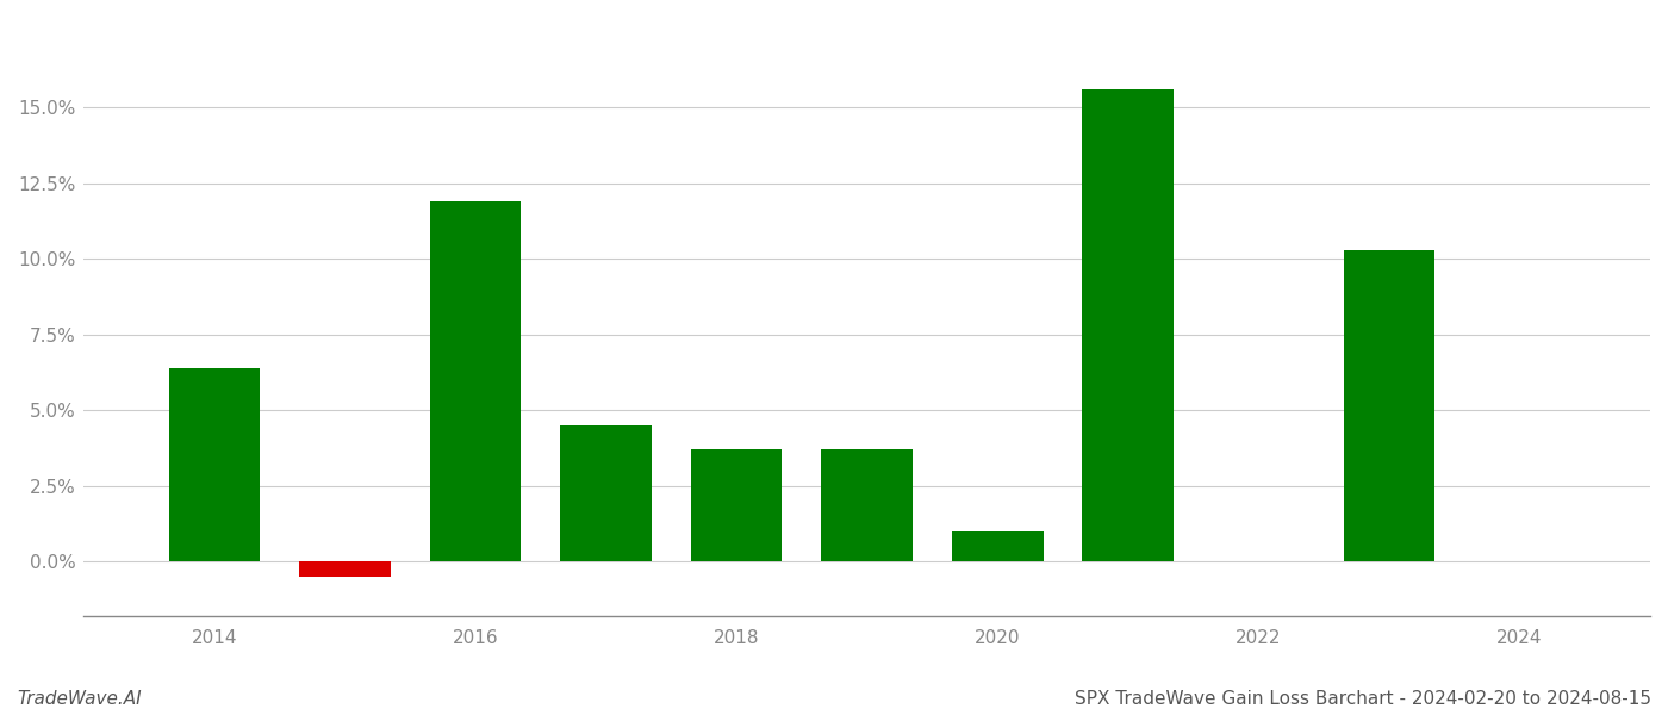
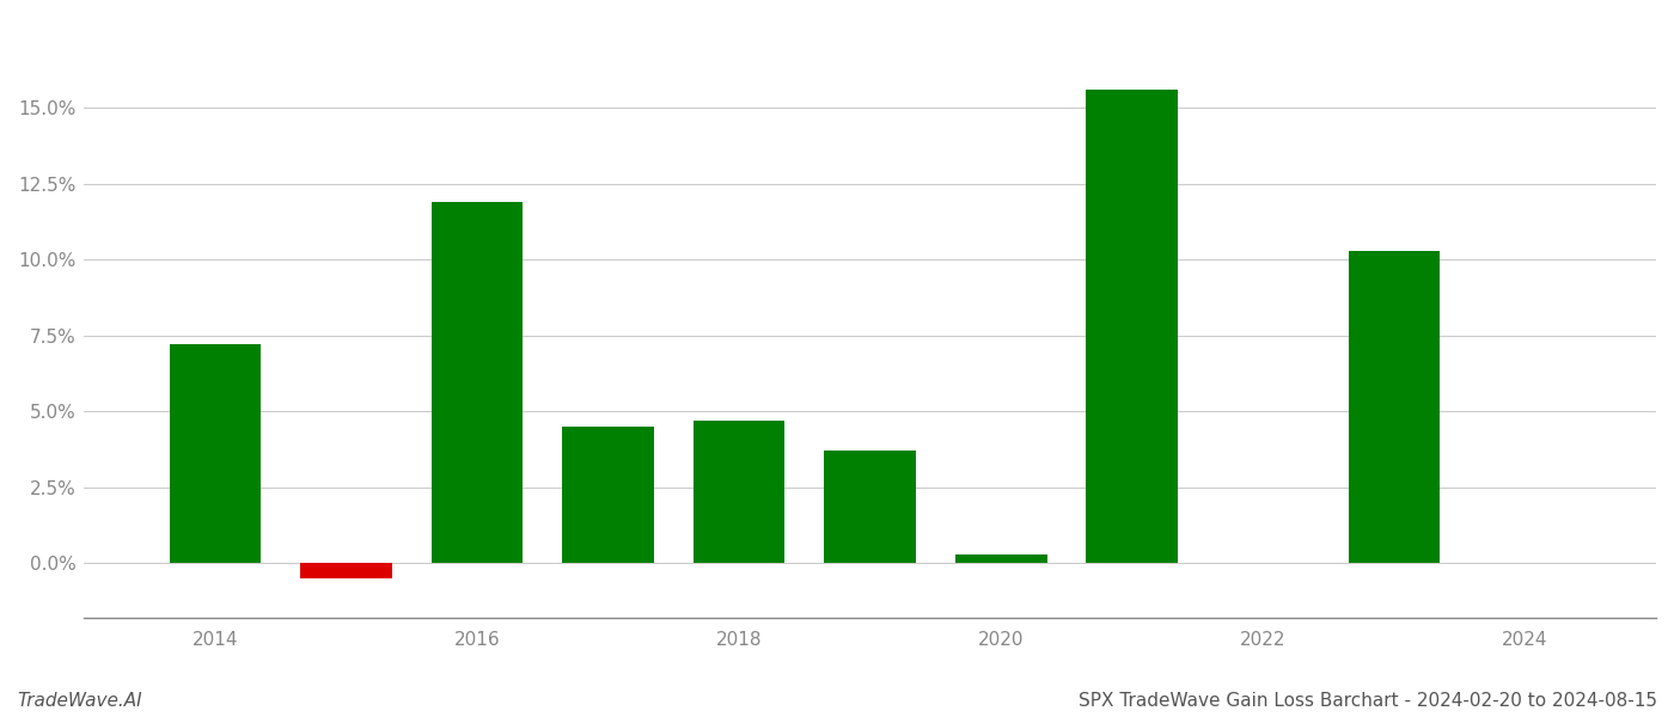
2014: 6.4% -> 7.2%
2018: 3.7% -> 4.7%
2020: 1.0% -> 0.3%
